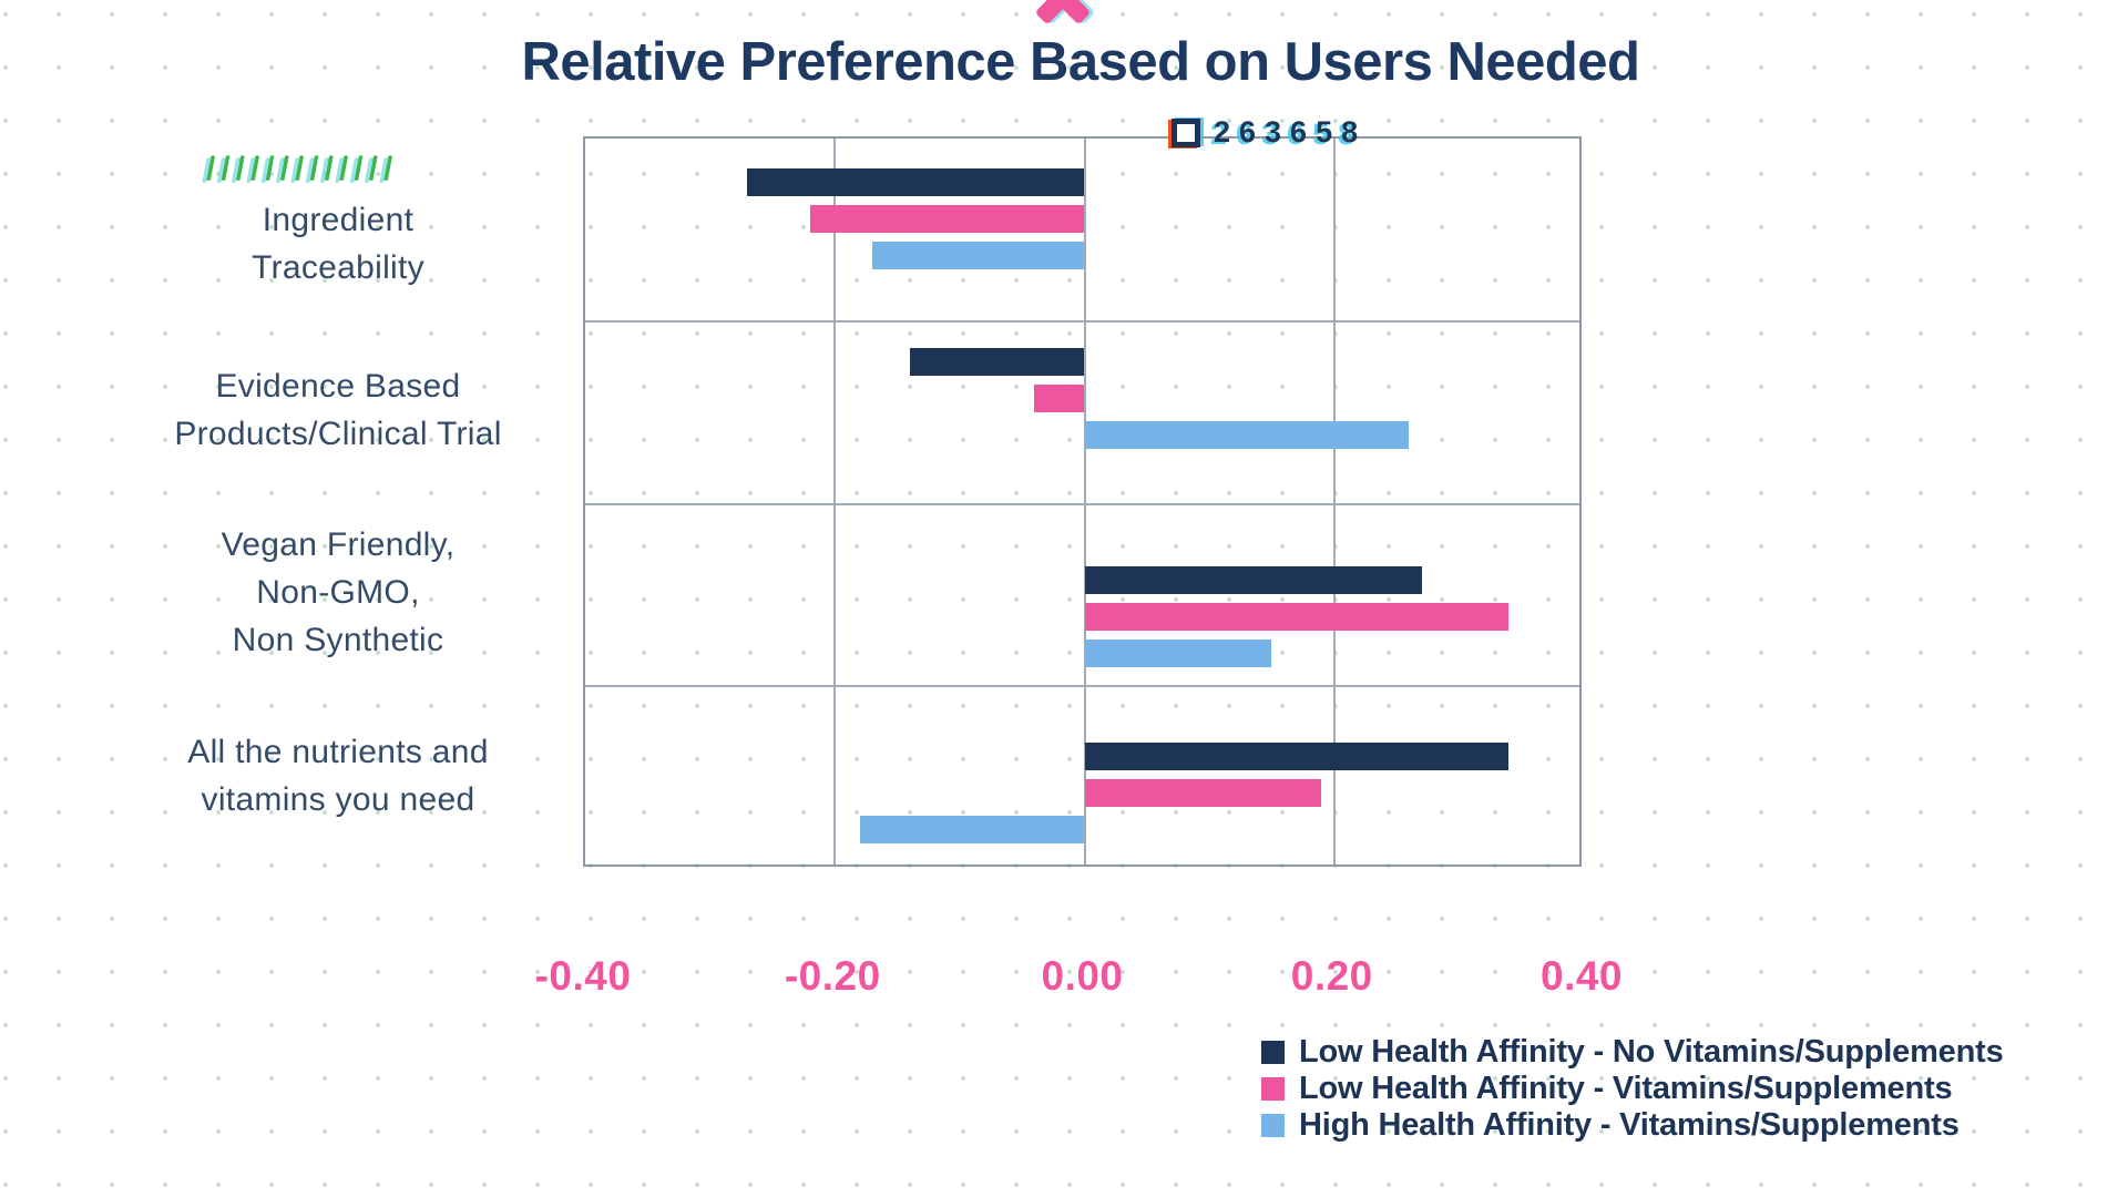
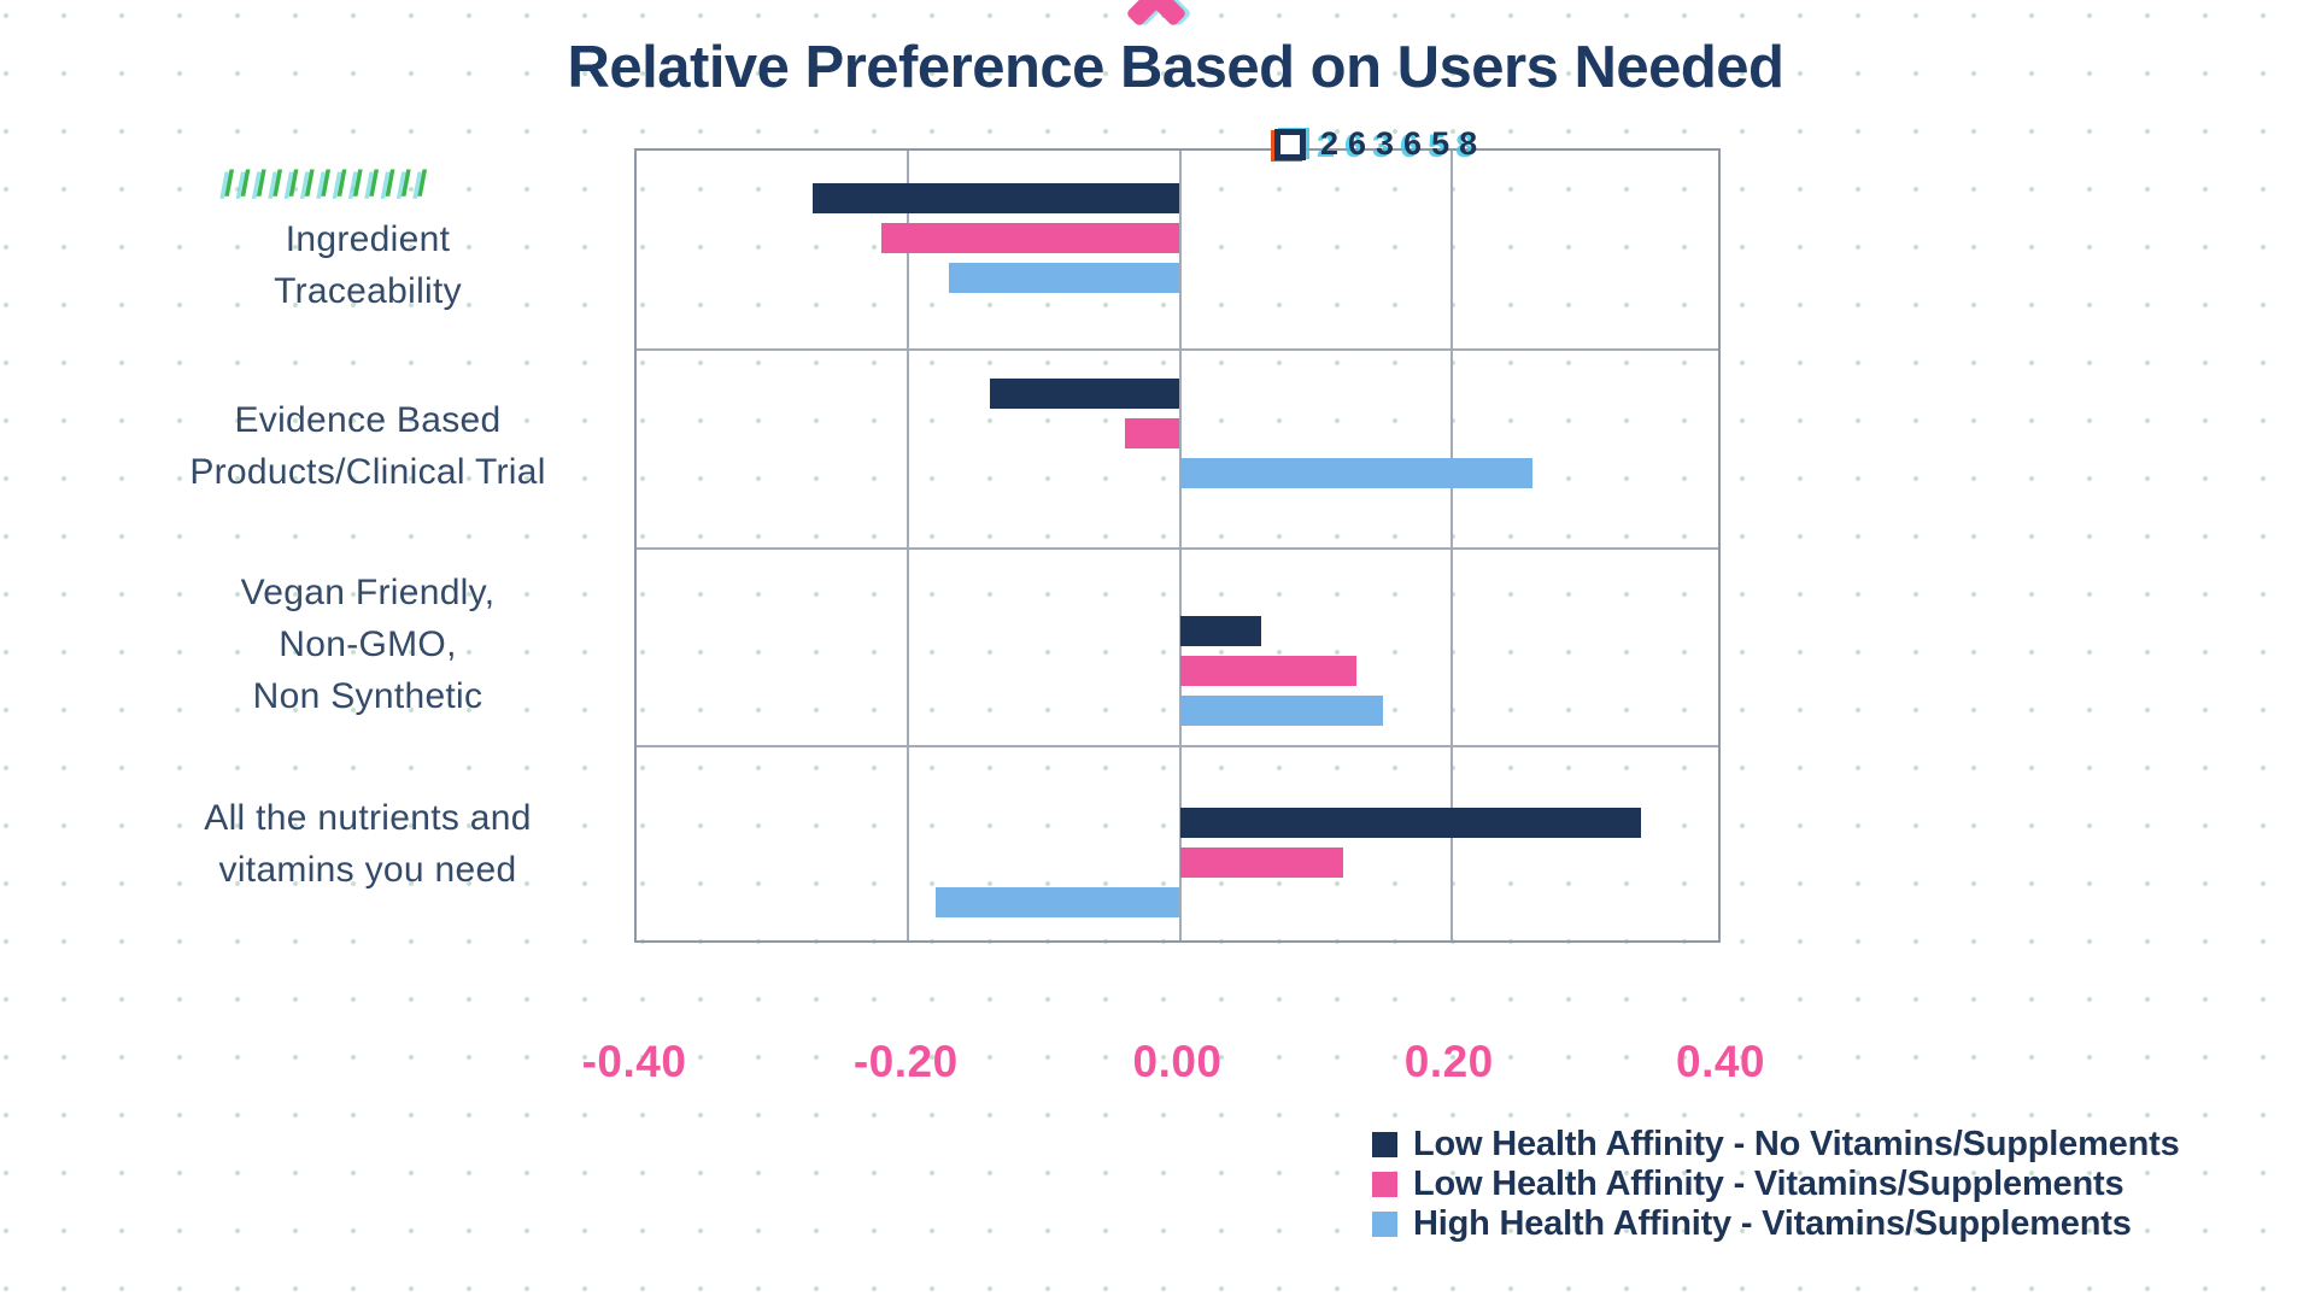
Low Health Affinity - No Vitamins/Supplements/Vegan Friendly, Non-GMO, Non Synthetic: 0.27 -> 0.06
Low Health Affinity - Vitamins/Supplements/Vegan Friendly, Non-GMO, Non Synthetic: 0.34 -> 0.13
Low Health Affinity - Vitamins/Supplements/All the nutrients and vitamins you need: 0.19 -> 0.12
